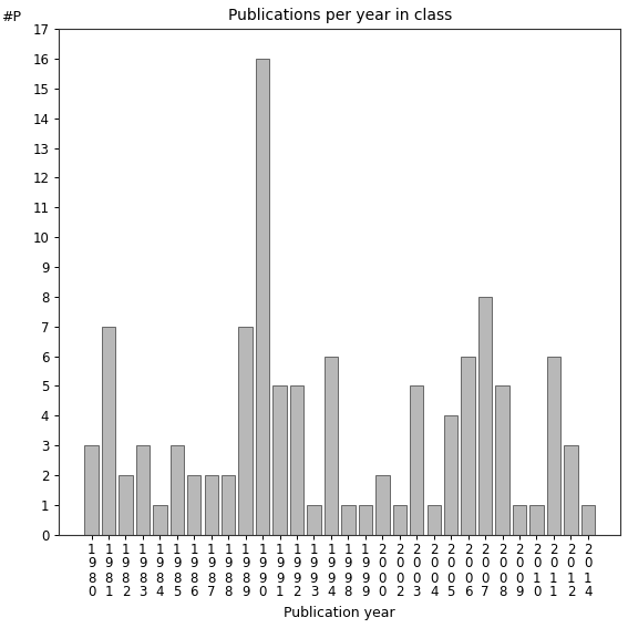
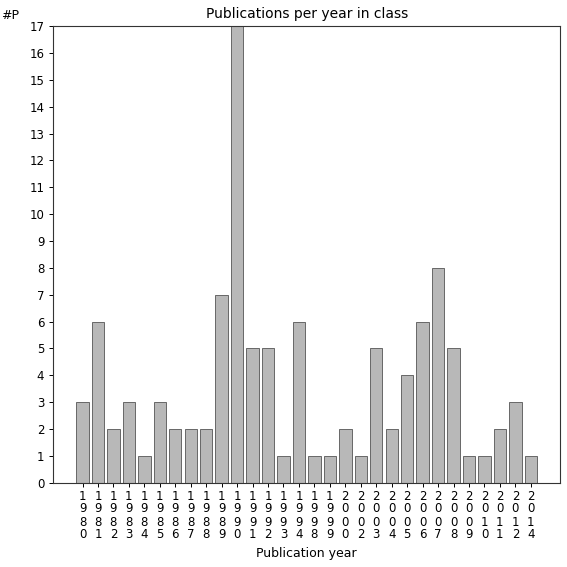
1 9 8 1: 7 -> 6
1 9 9 0: 16 -> 17
2 0 0 4: 1 -> 2
2 0 1 1: 6 -> 2
